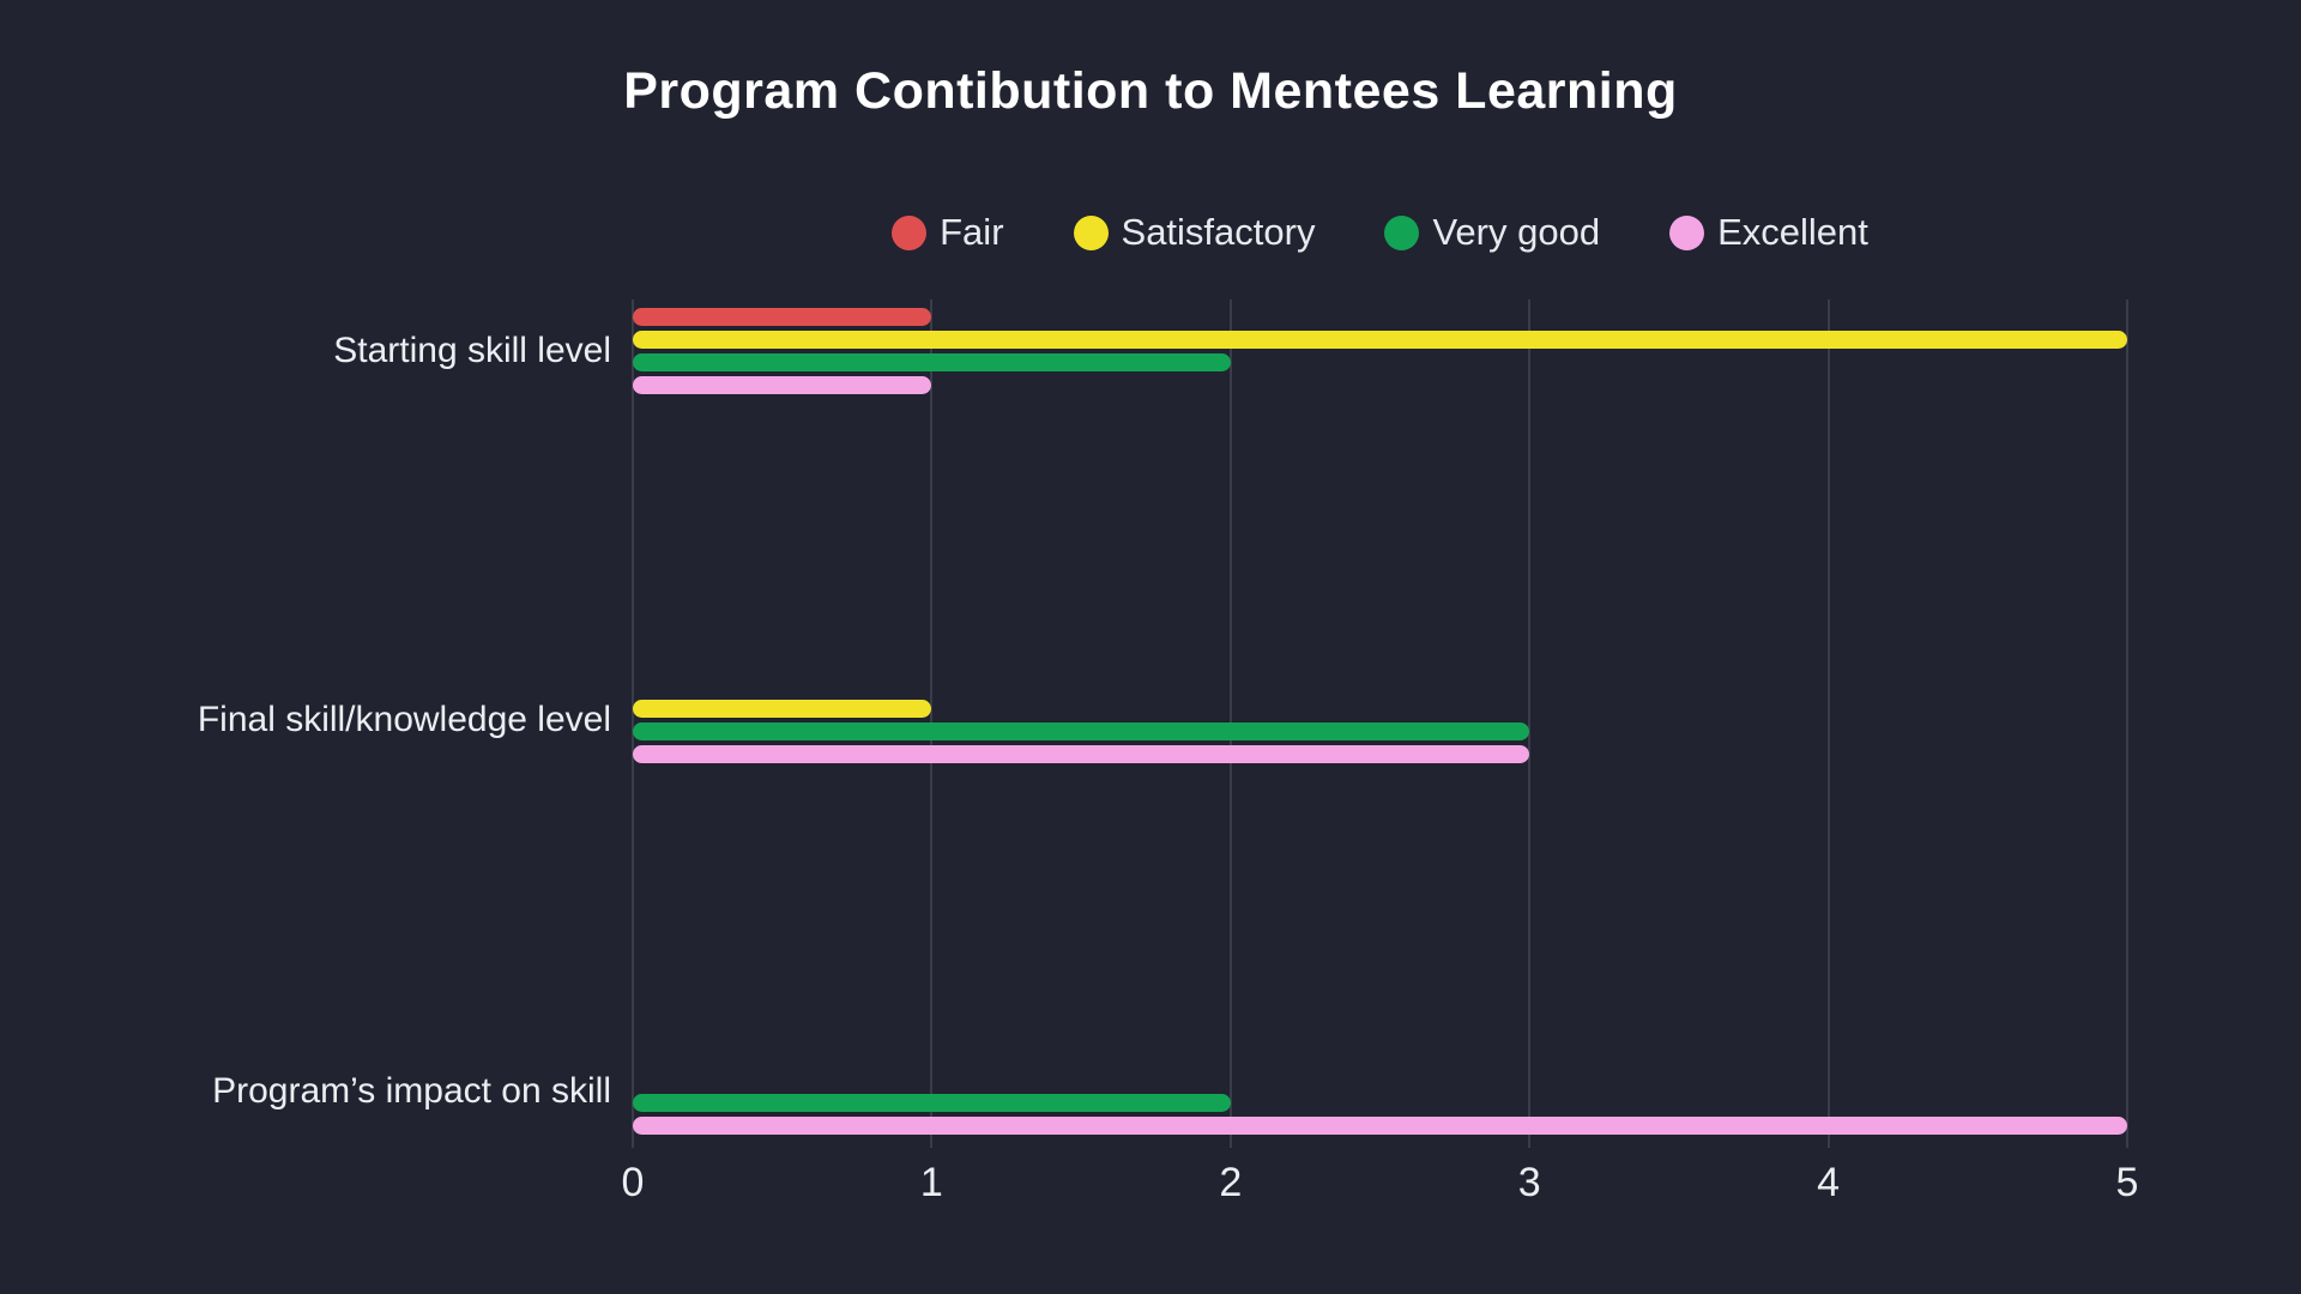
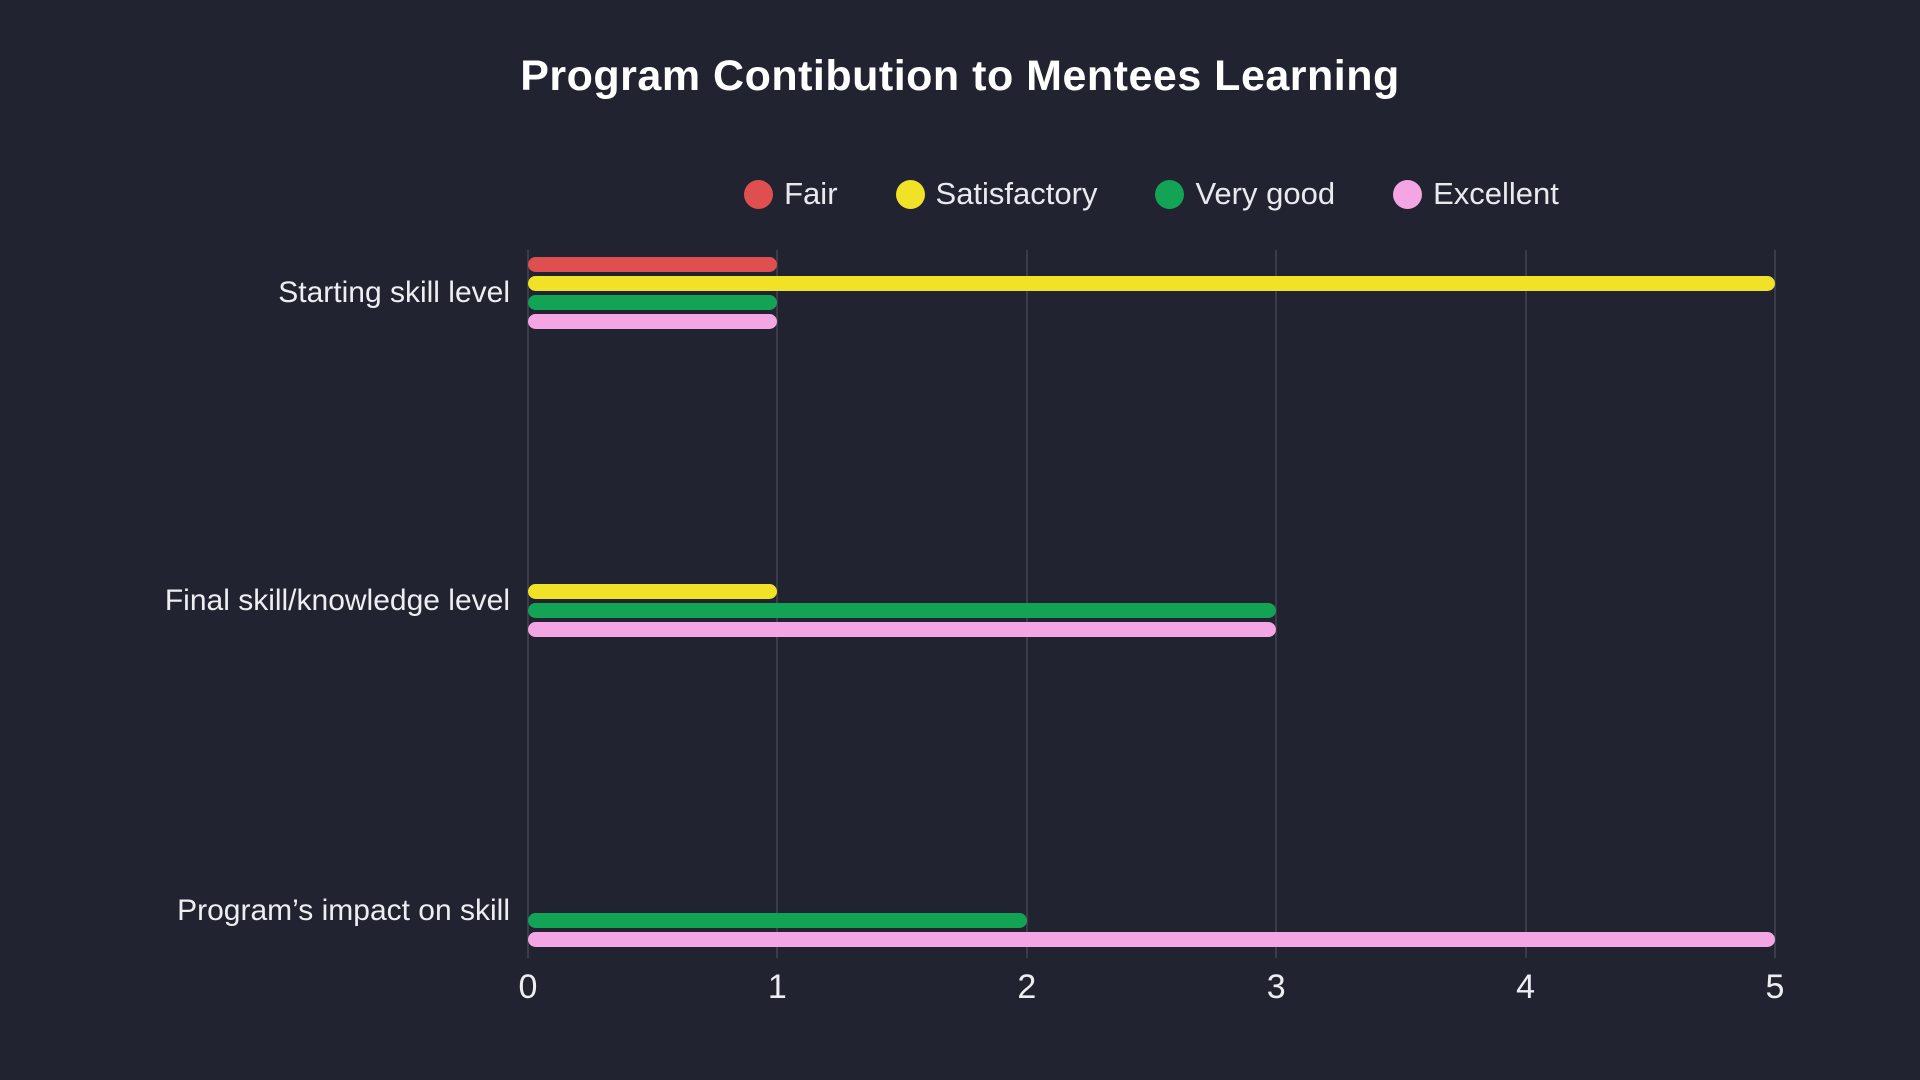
Very good/Starting skill level: 2 -> 1
